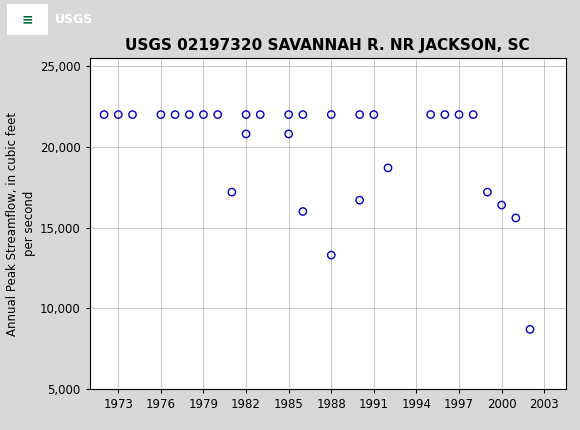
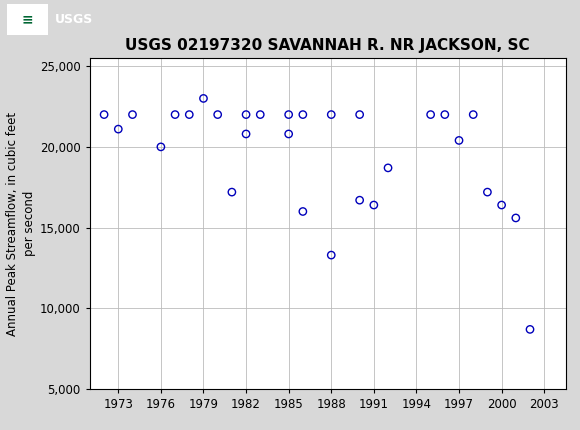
1973: 22,000 -> 21,100
1976: 22,000 -> 20,000
1979: 22,000 -> 23,000
1991: 22,000 -> 16,400
1997: 22,000 -> 20,400
